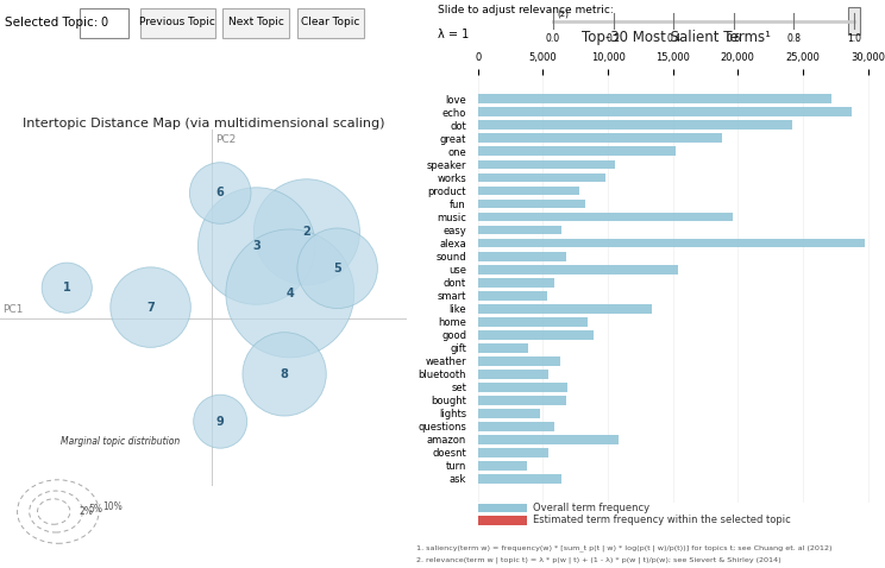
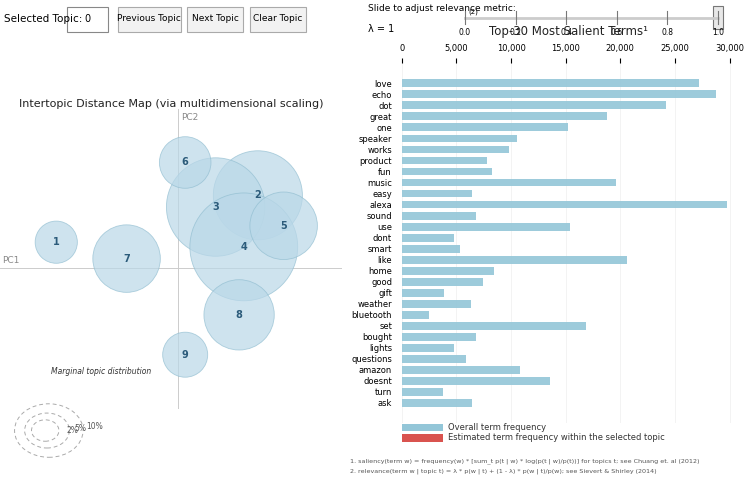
dont: 5,900 -> 4,800
like: 13,400 -> 20,600
good: 8,900 -> 7,400
bluetooth: 5,400 -> 2,500
set: 6,900 -> 16,900
doesnt: 5,400 -> 13,600
